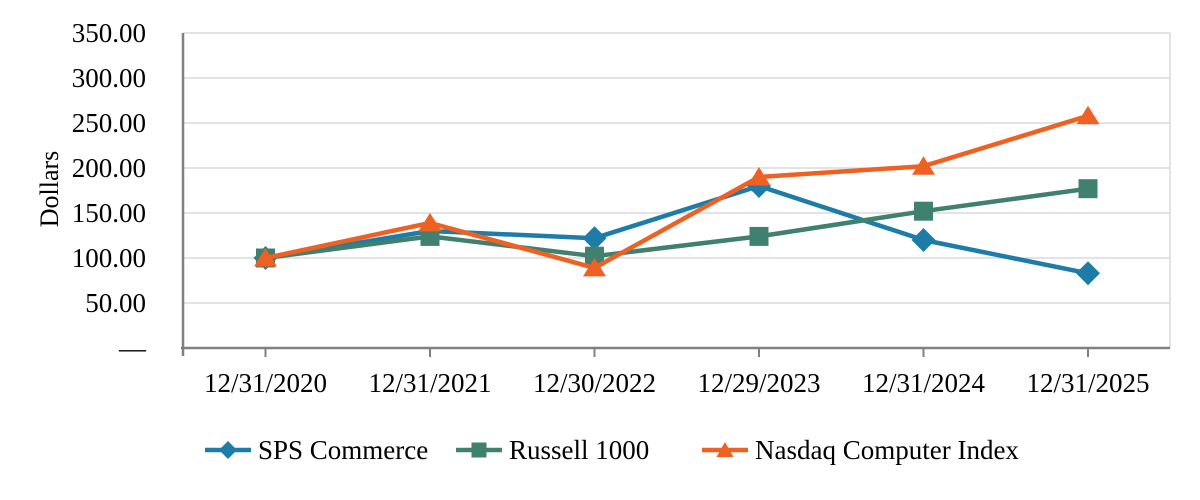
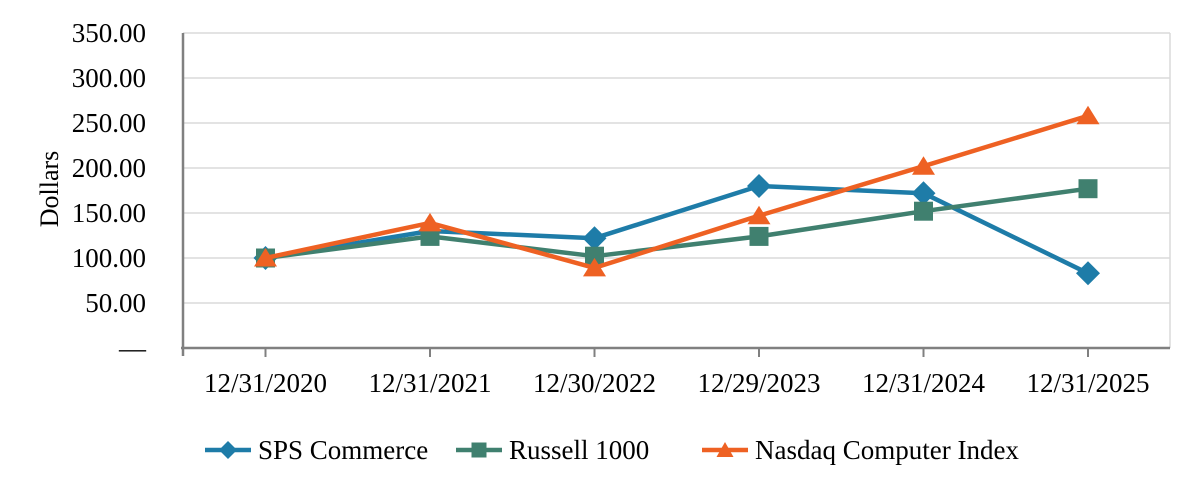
Nasdaq Computer Index/12/29/2023: 190 -> 150
SPS Commerce/12/31/2024: 120 -> 170
